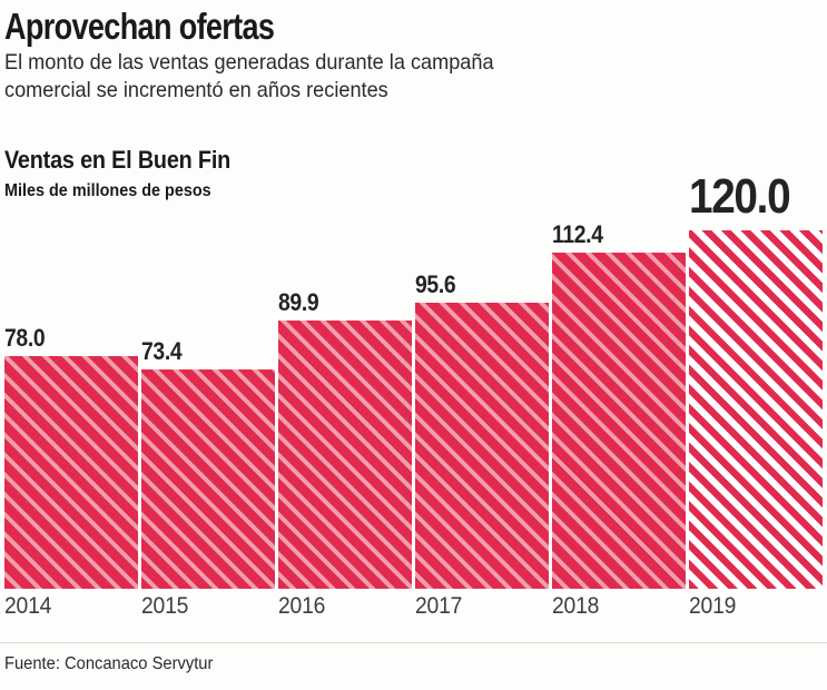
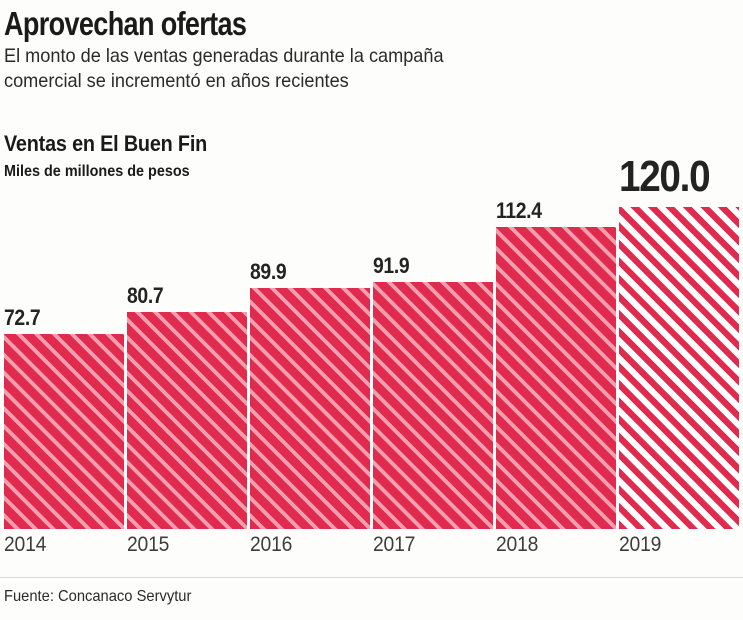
2014: 78.0 -> 72.7
2015: 73.4 -> 80.7
2017: 95.6 -> 91.9
